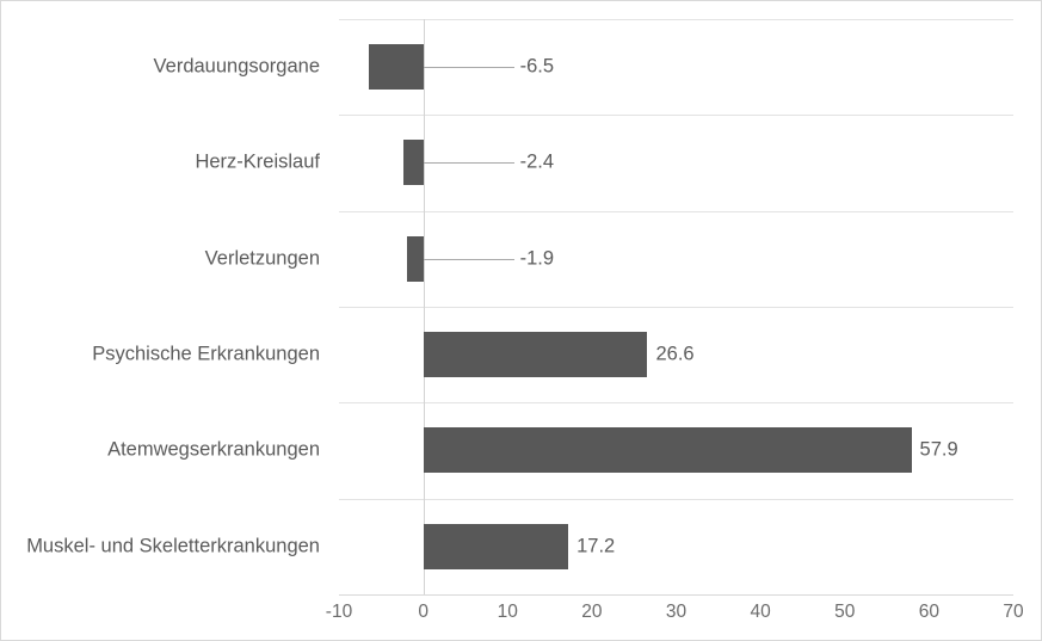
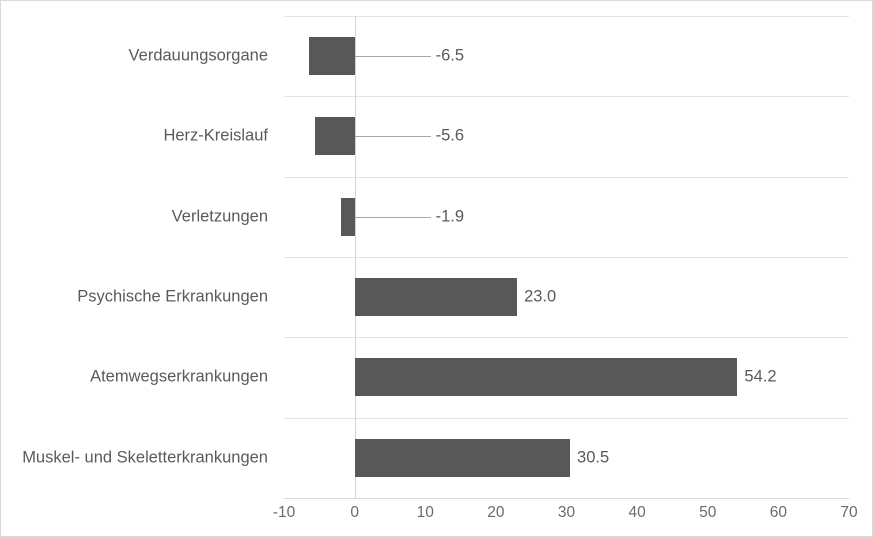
Herz-Kreislauf: -2.4 -> -5.6
Psychische Erkrankungen: 26.6 -> 23.0
Atemwegserkrankungen: 57.9 -> 54.2
Muskel- und Skeletterkrankungen: 17.2 -> 30.5
